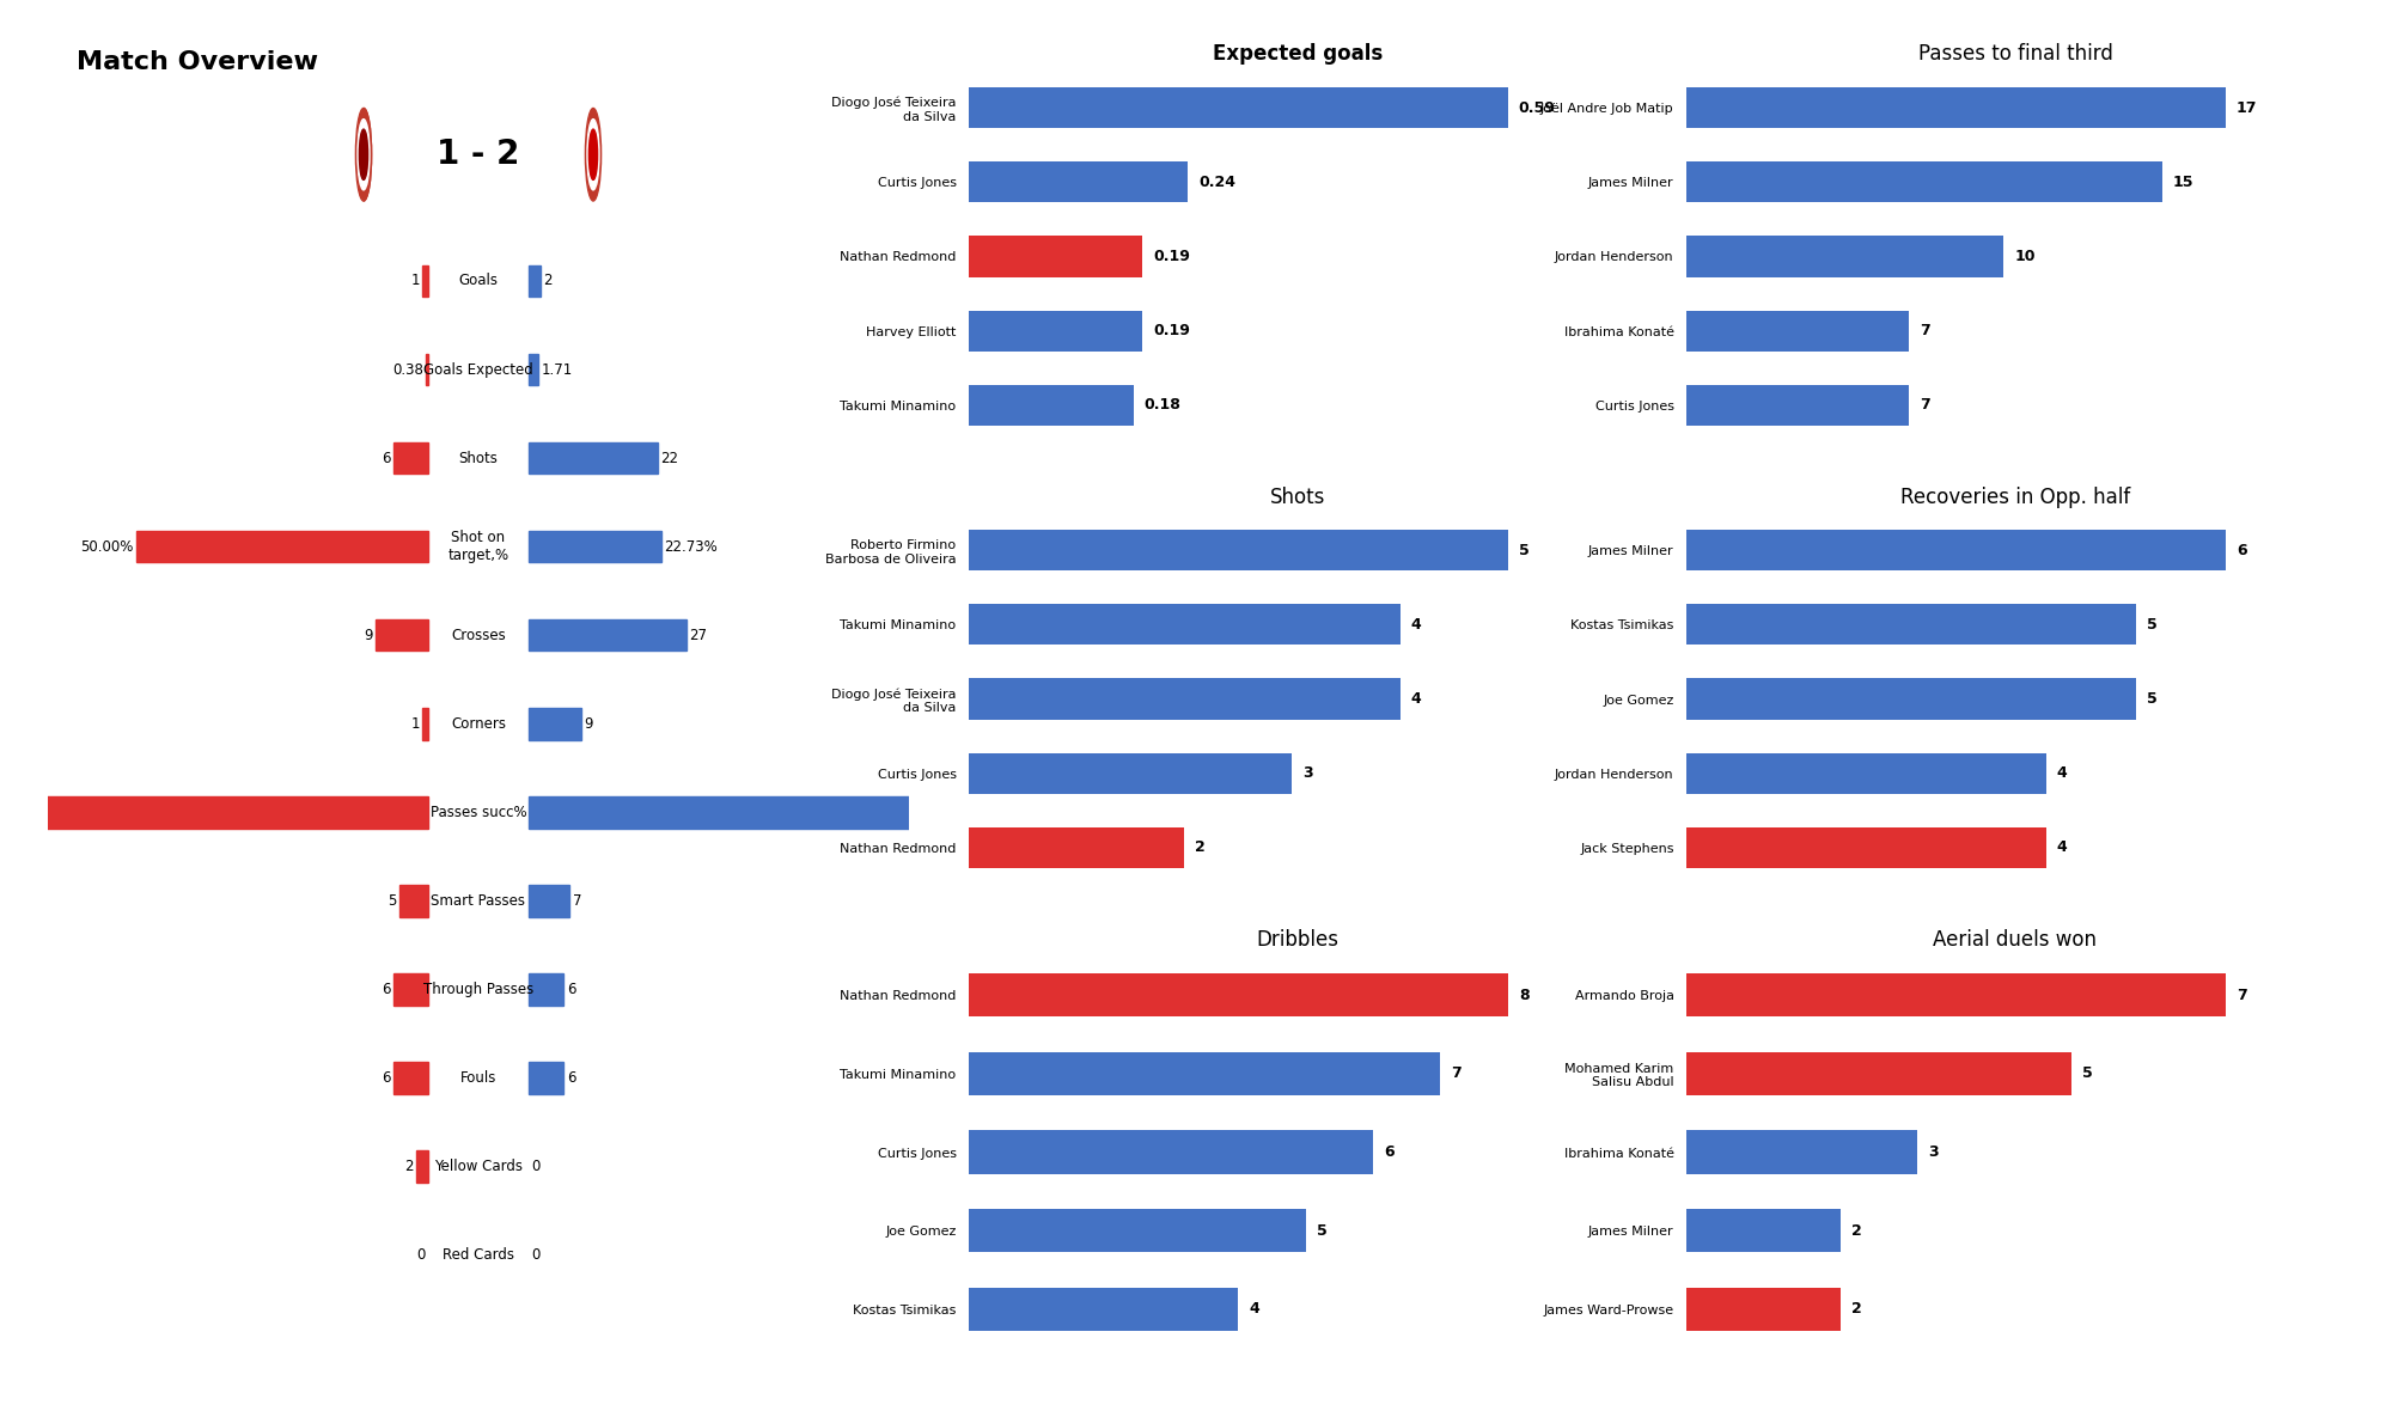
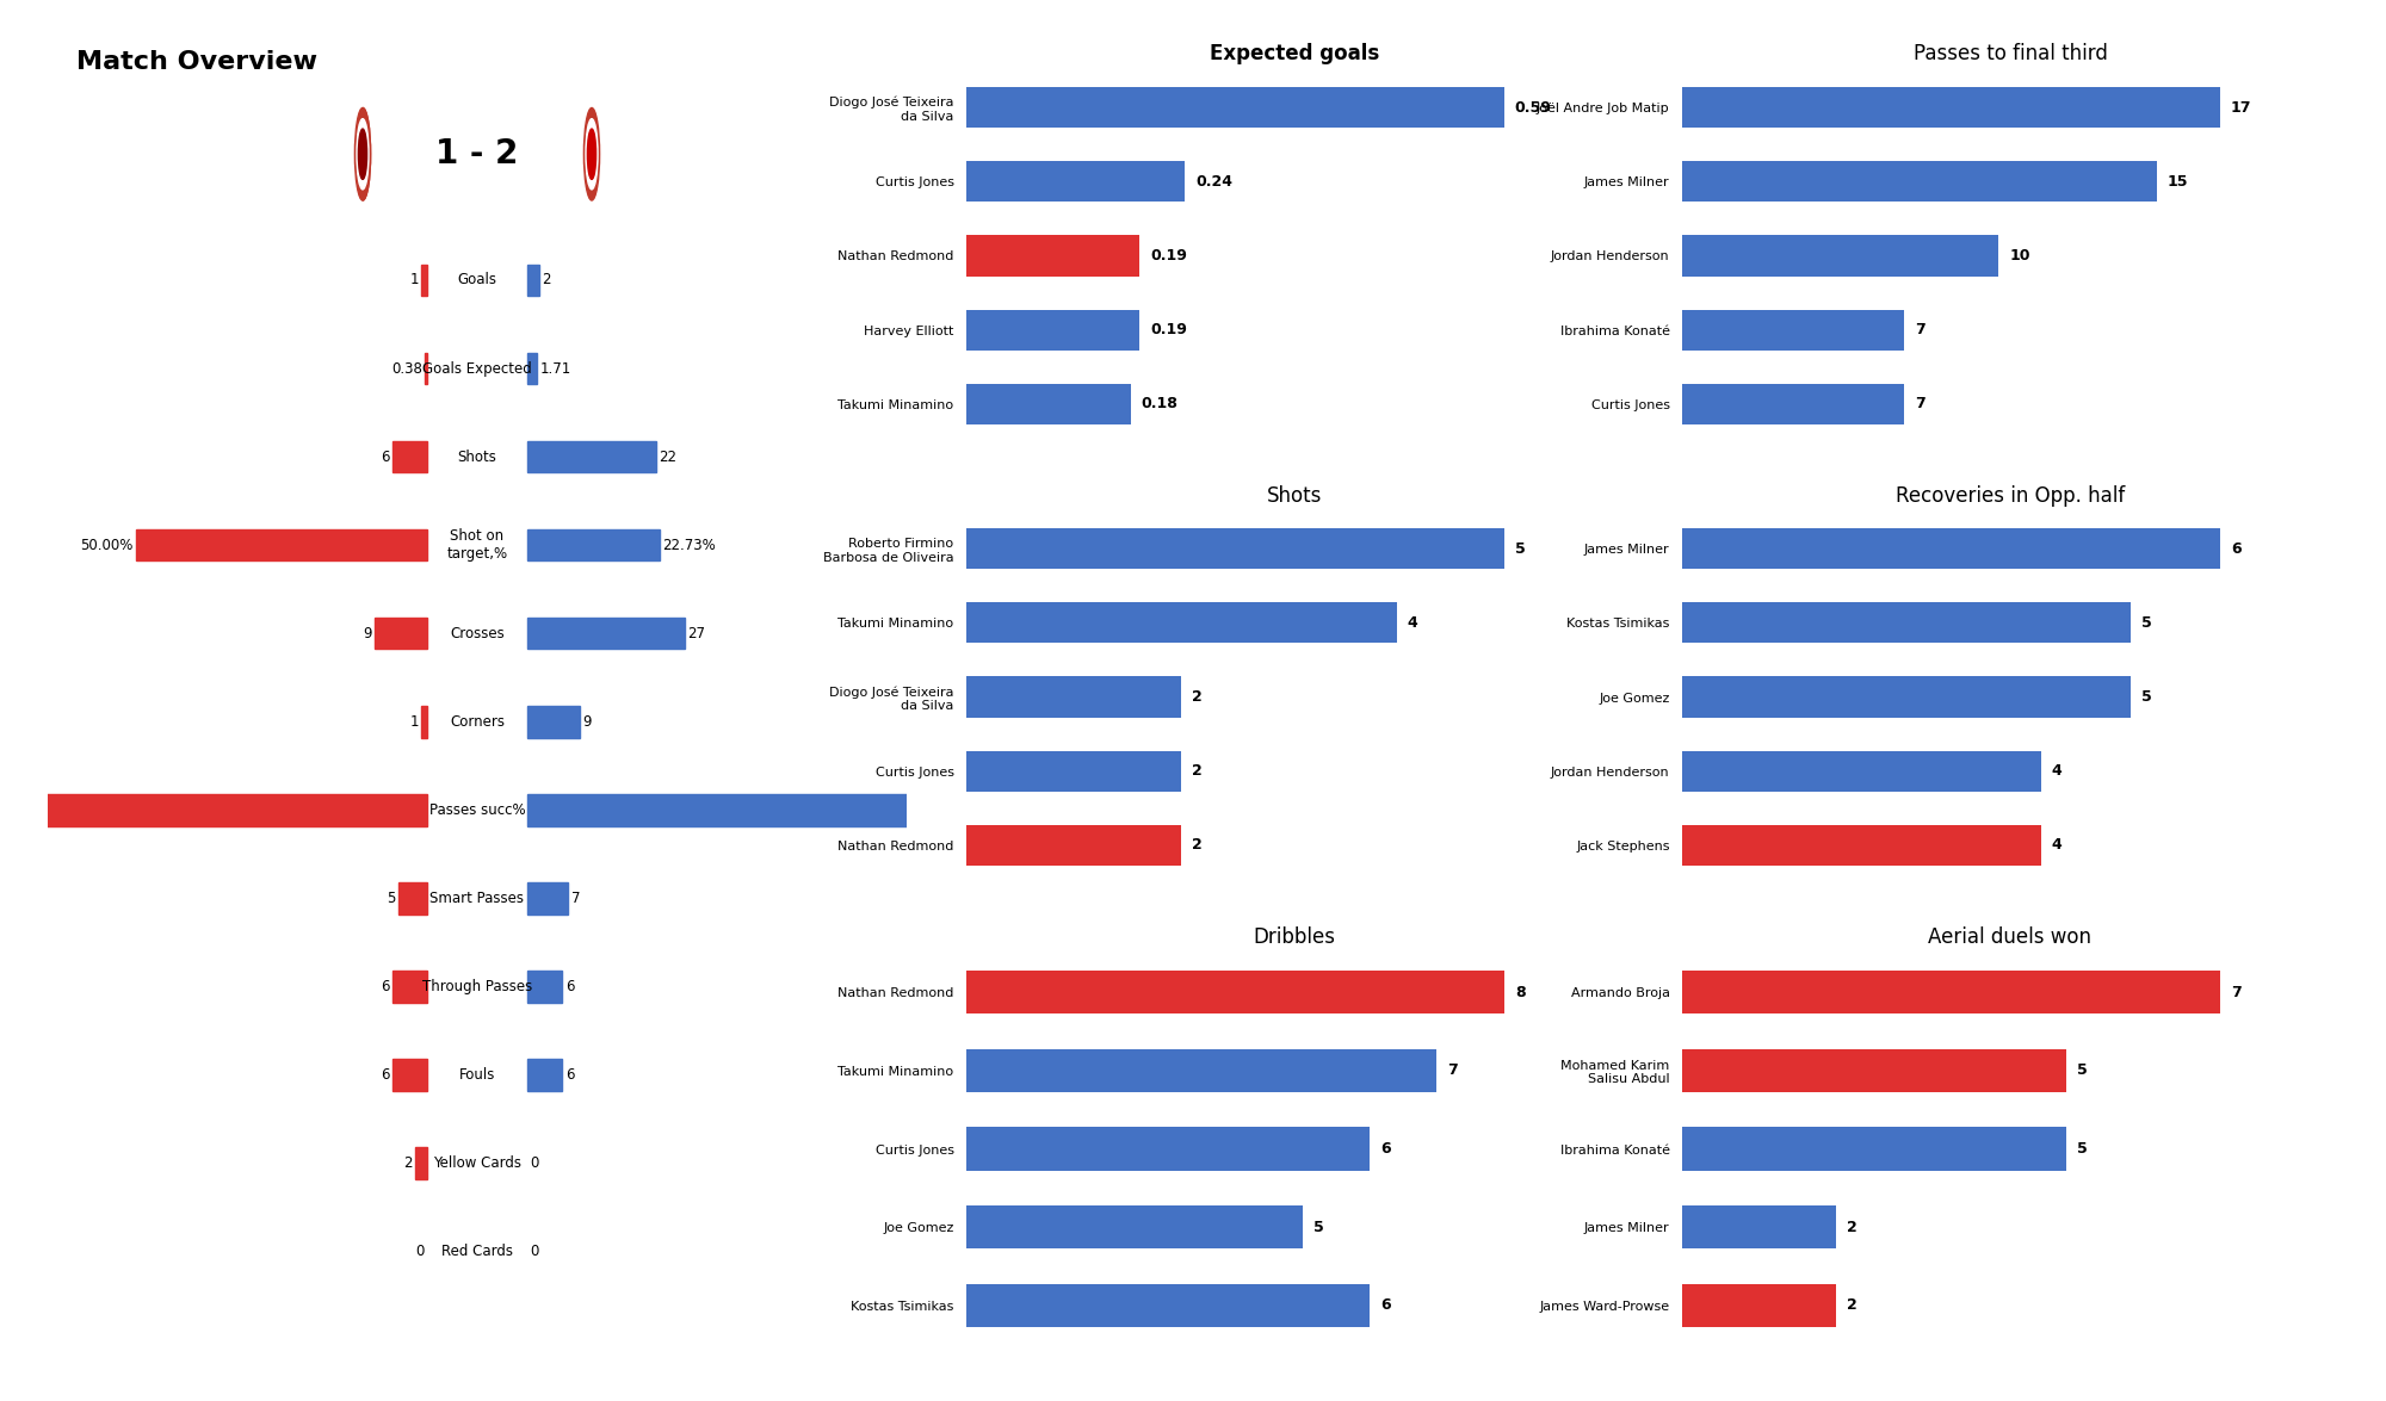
Shots/Diogo José Teixeira da Silva: 4 -> 2
Shots/Curtis Jones: 3 -> 2
Dribbles/Kostas Tsimikas: 4 -> 6
Aerial duels won/Ibrahima Konaté: 3 -> 5
